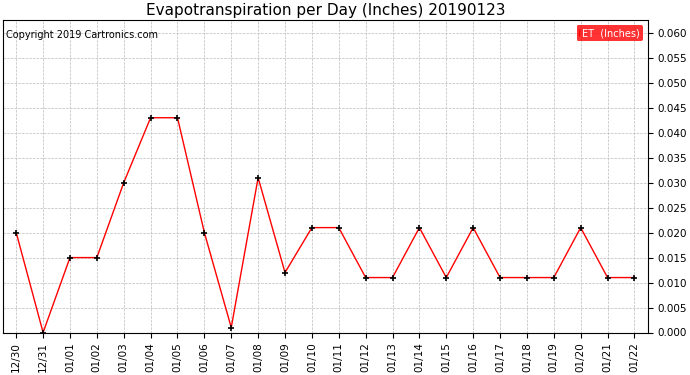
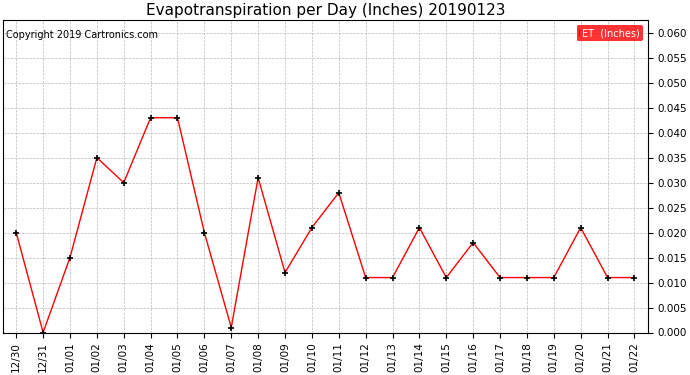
01/02: 0.015 -> 0.035
01/11: 0.021 -> 0.028
01/16: 0.021 -> 0.018
